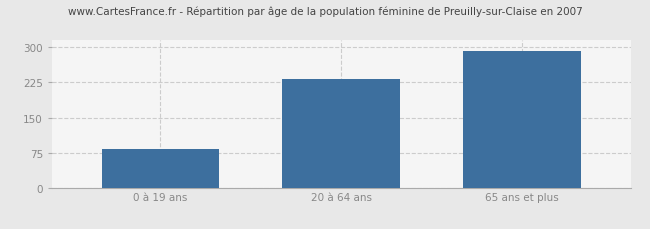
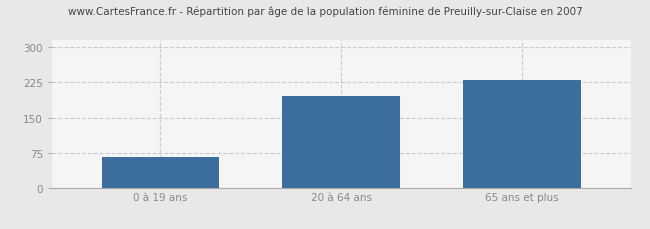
0 à 19 ans: 82 -> 65
20 à 64 ans: 233 -> 195
65 ans et plus: 293 -> 230
